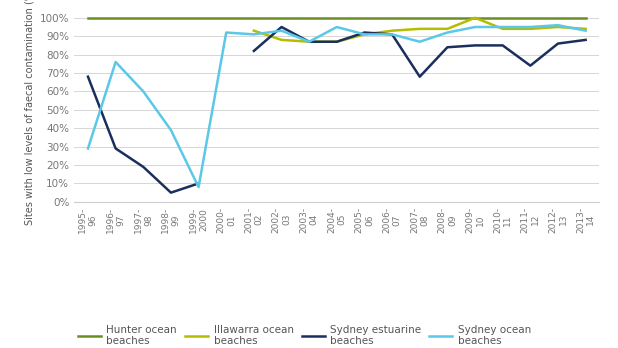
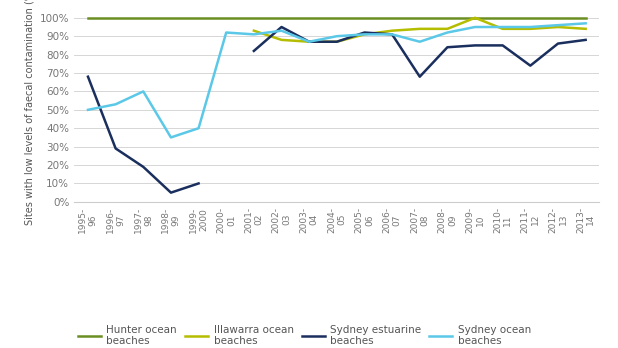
Sydney ocean beaches/1995- 96: 29% -> 50%
Sydney ocean beaches/1996- 97: 76% -> 53%
Sydney ocean beaches/1998- 99: 39% -> 35%
Sydney ocean beaches/1999- 2000: 8% -> 40%
Sydney ocean beaches/2004- 05: 95% -> 90%
Sydney ocean beaches/2013- 14: 93% -> 97%
